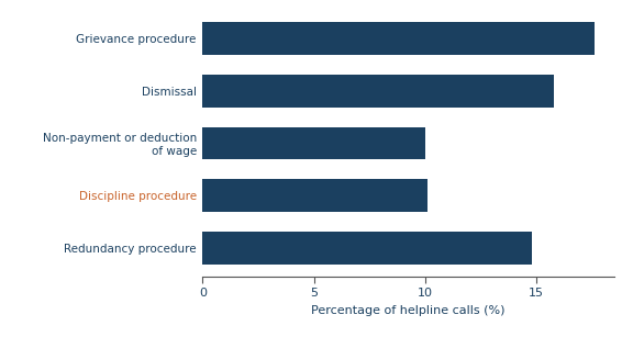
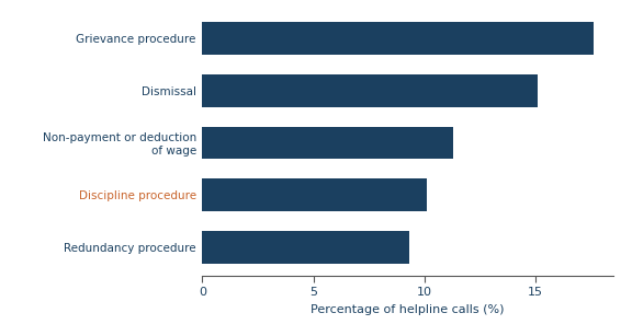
Dismissal: 15.8 -> 15.1
Non-payment or deduction of wage: 10.0 -> 11.3
Redundancy procedure: 14.8 -> 9.3
